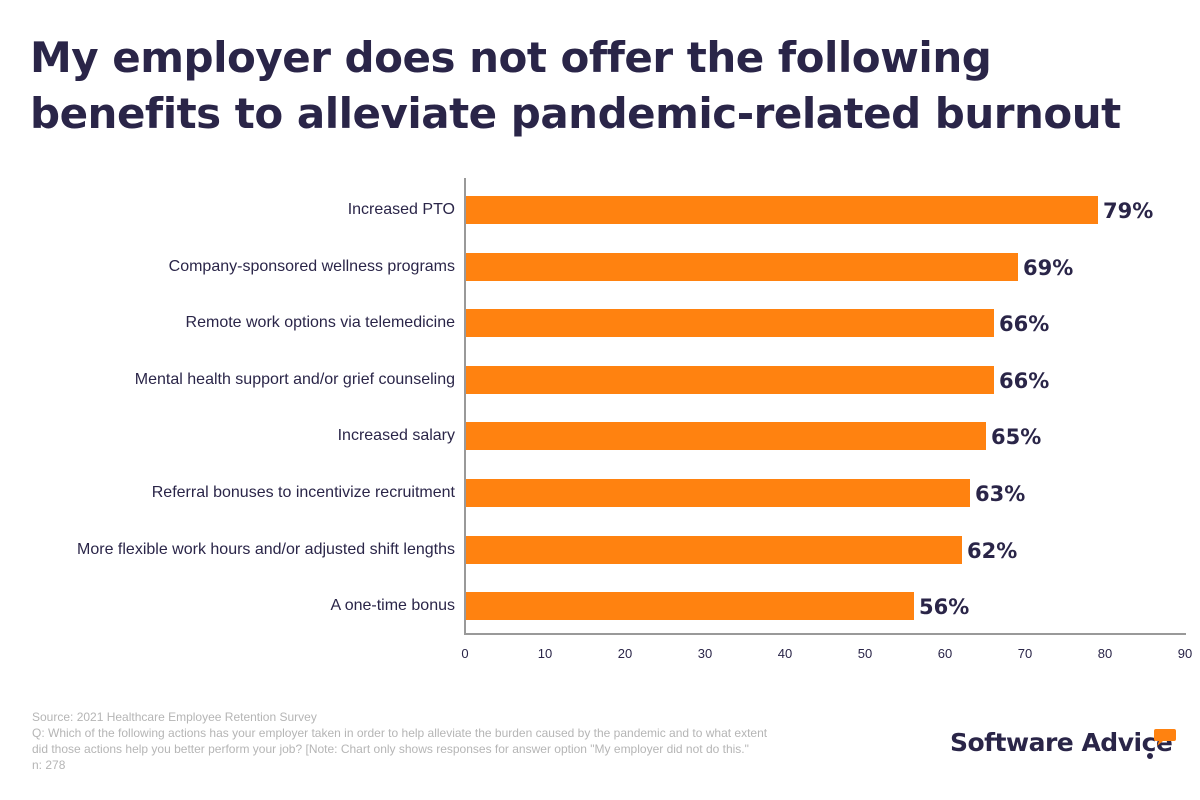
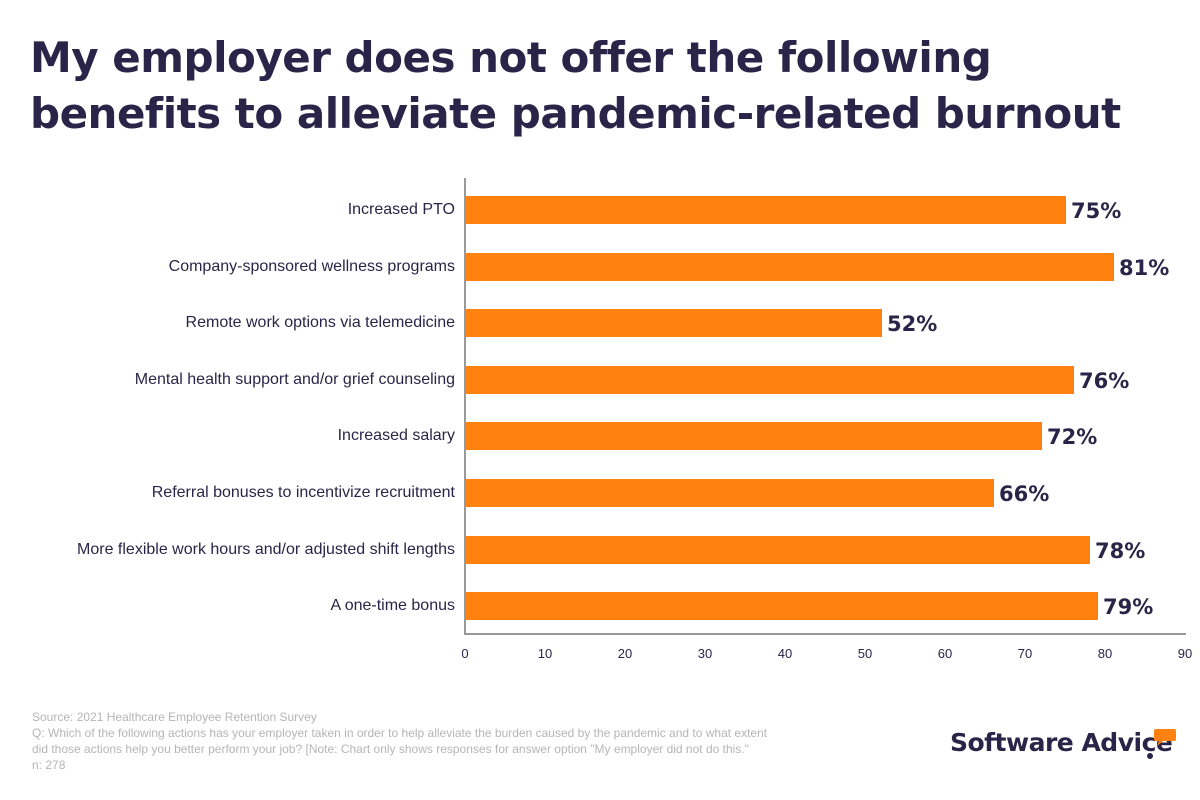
Increased PTO: 79% -> 75%
Company-sponsored wellness programs: 69% -> 81%
Remote work options via telemedicine: 66% -> 52%
Mental health support and/or grief counseling: 66% -> 76%
Increased salary: 65% -> 72%
Referral bonuses to incentivize recruitment: 63% -> 66%
More flexible work hours and/or adjusted shift lengths: 62% -> 78%
A one-time bonus: 56% -> 79%
